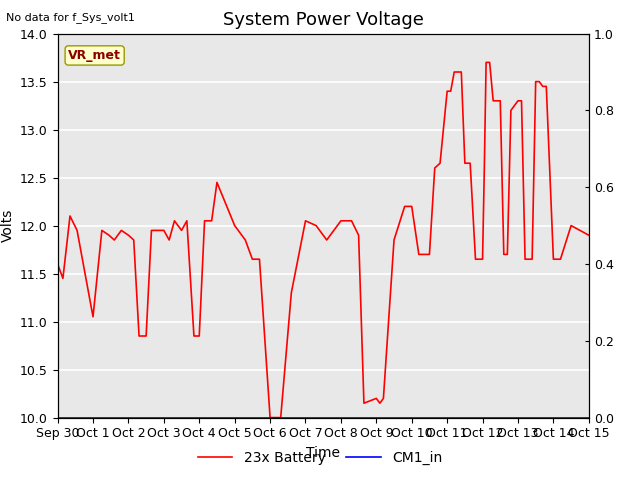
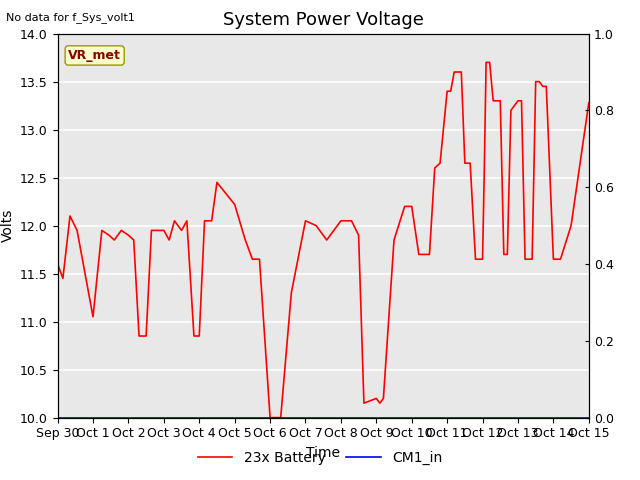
Oct 5: 12.00 -> 12.22
Oct 15: 11.90 -> 13.28
